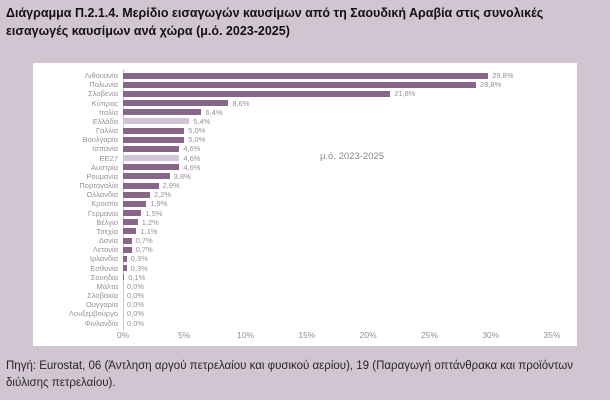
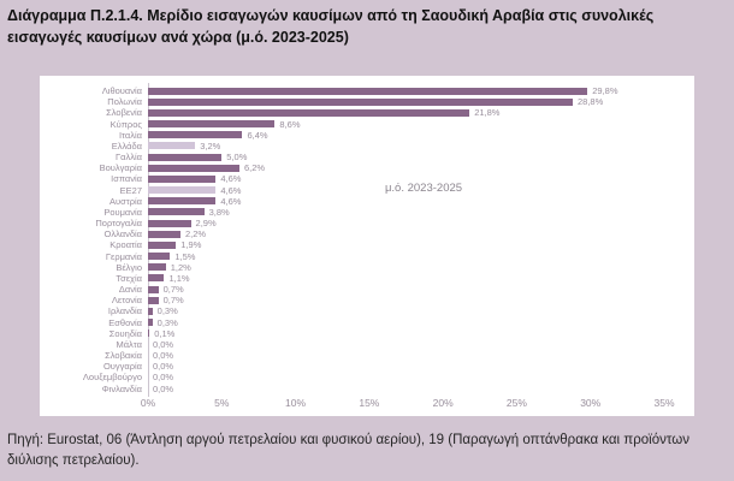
Ελλάδα: 5,4% -> 3,2%
Βουλγαρία: 5,0% -> 6,2%
